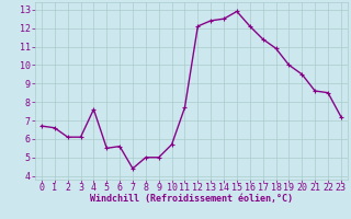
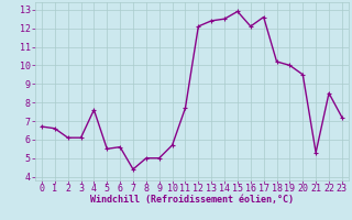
17: 11.4 -> 12.6
18: 10.9 -> 10.2
21: 8.6 -> 5.3
